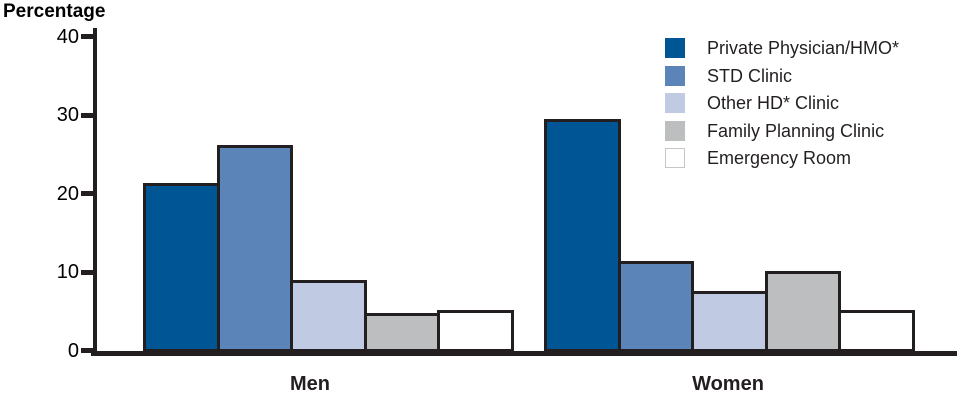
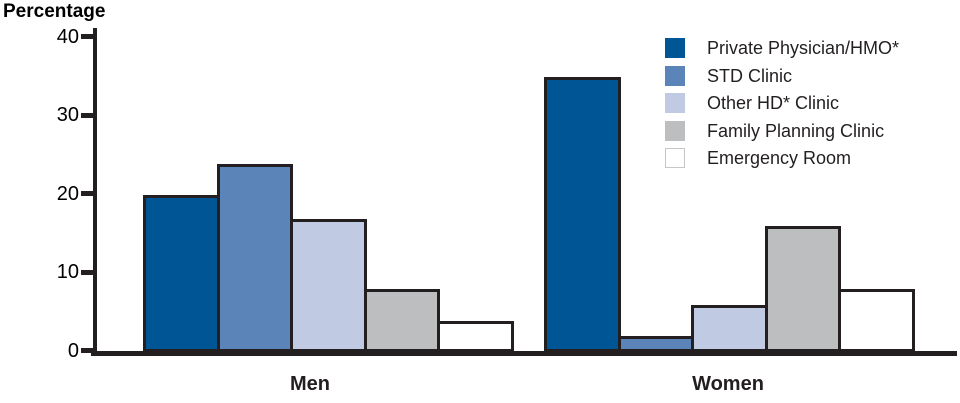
Private Physician/HMO*/Men: 22 -> 20
STD Clinic/Men: 26 -> 24
Other HD* Clinic/Men: 9 -> 17
Family Planning Clinic/Men: 5 -> 8
Emergency Room/Men: 5 -> 4
Private Physician/HMO*/Women: 30 -> 35
STD Clinic/Women: 12 -> 2
Other HD* Clinic/Women: 8 -> 6
Family Planning Clinic/Women: 10 -> 16
Emergency Room/Women: 5 -> 8
